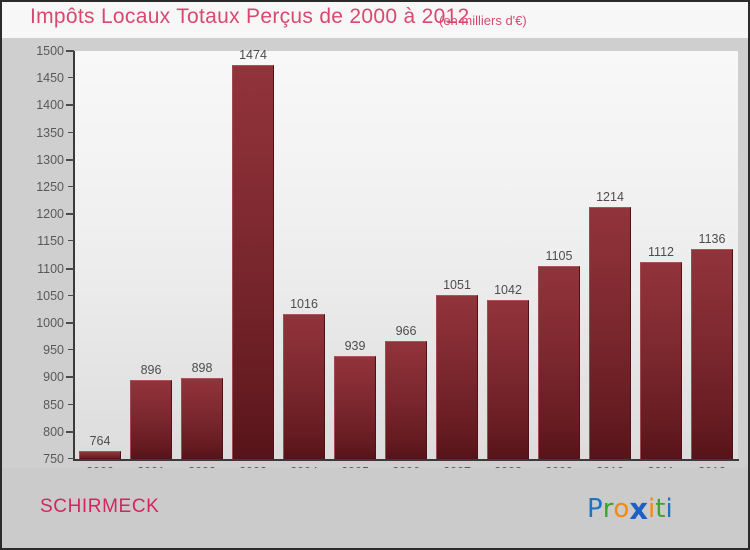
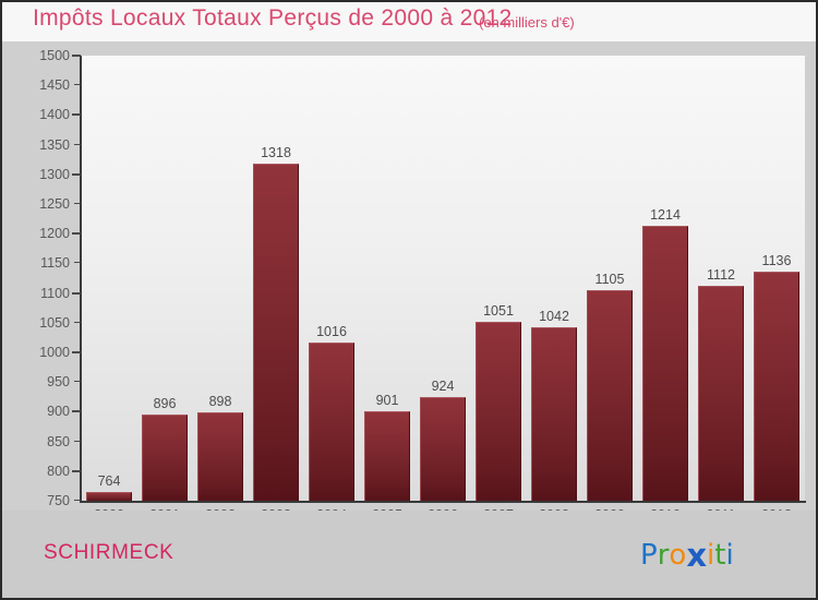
2003: 1474 -> 1318
2005: 939 -> 901
2006: 966 -> 924
